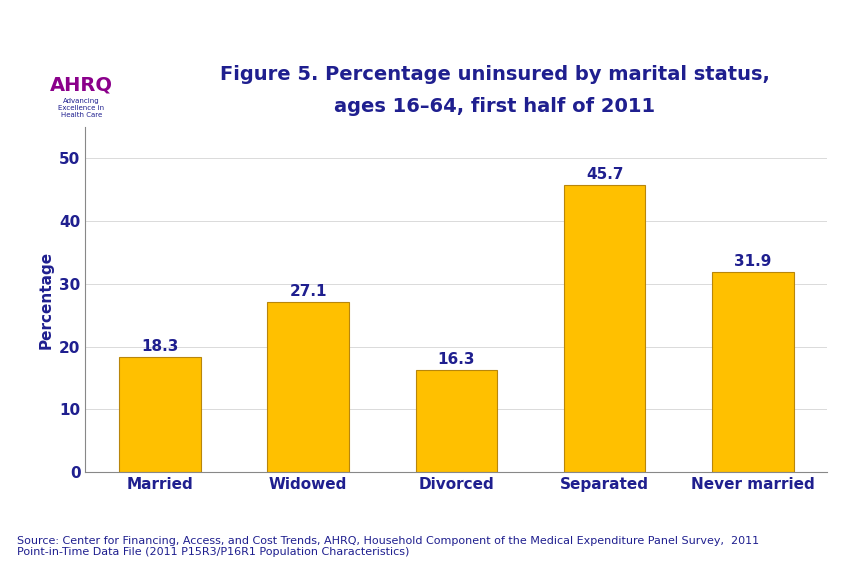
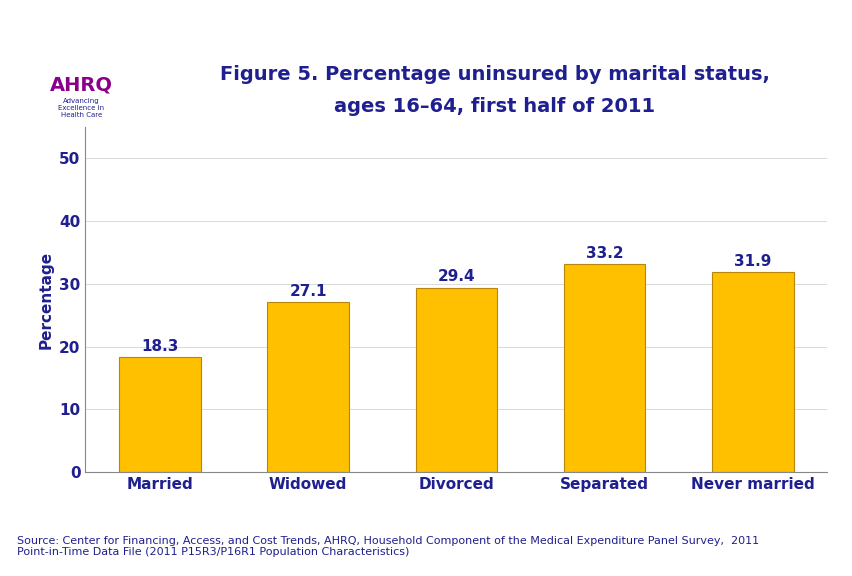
Divorced: 16.3 -> 29.4
Separated: 45.7 -> 33.2
